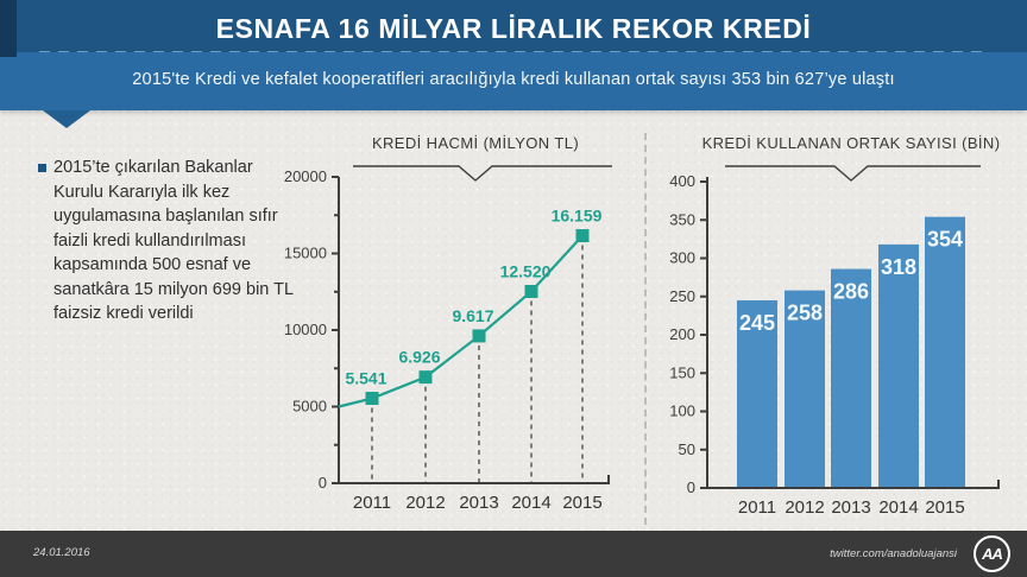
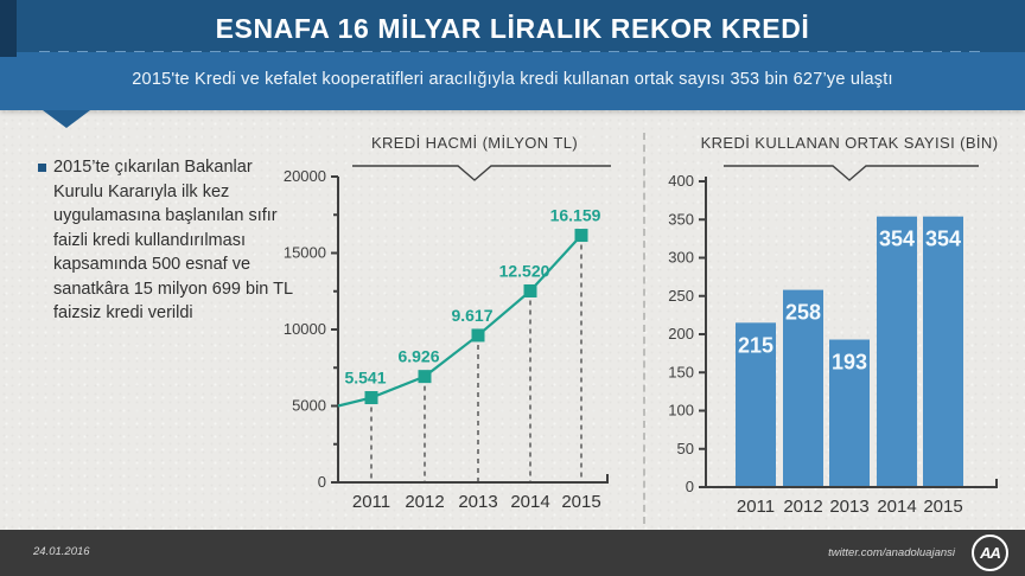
KREDİ KULLANAN ORTAK SAYISI (BİN)/2011: 245 -> 215
KREDİ KULLANAN ORTAK SAYISI (BİN)/2013: 286 -> 193
KREDİ KULLANAN ORTAK SAYISI (BİN)/2014: 318 -> 354
